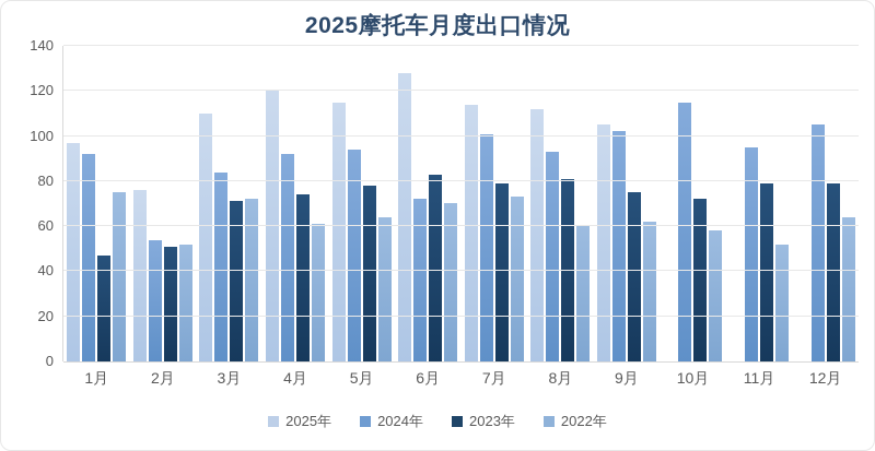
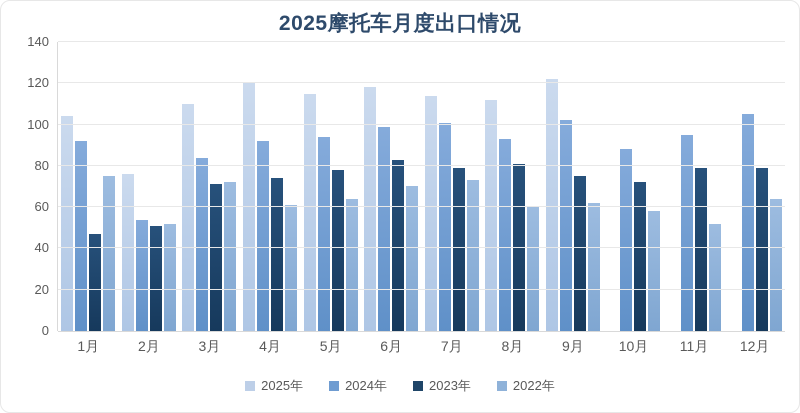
2025年/1月: 97 -> 104
2025年/6月: 128 -> 118
2024年/6月: 72 -> 99
2025年/9月: 105 -> 122
2024年/10月: 115 -> 88
